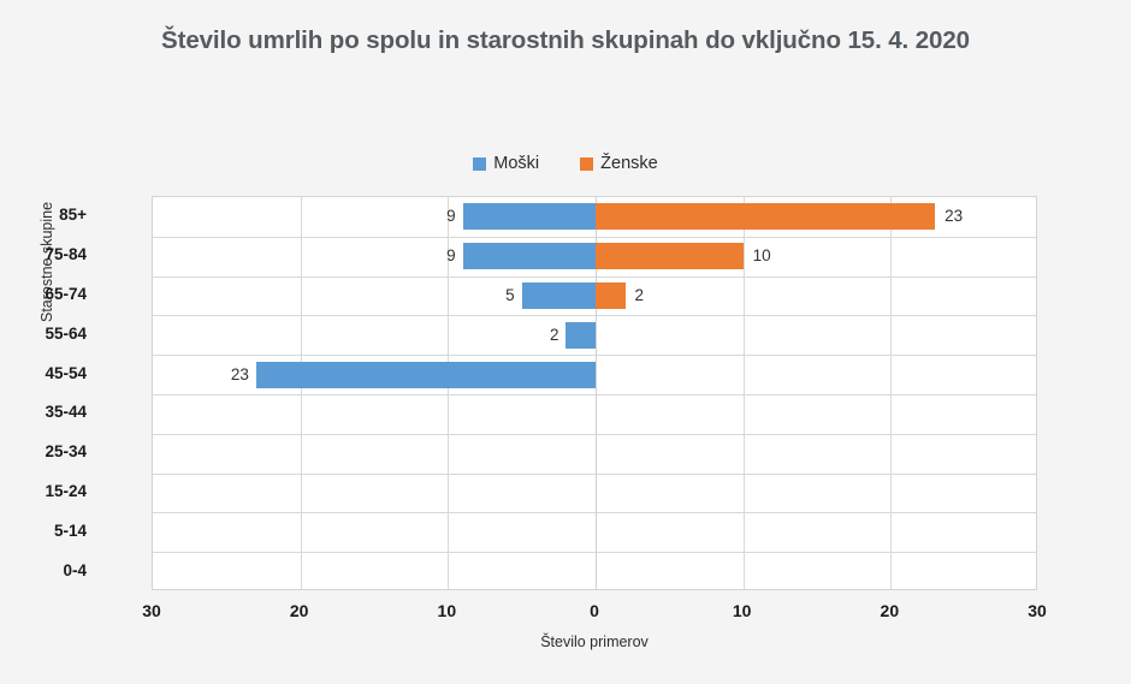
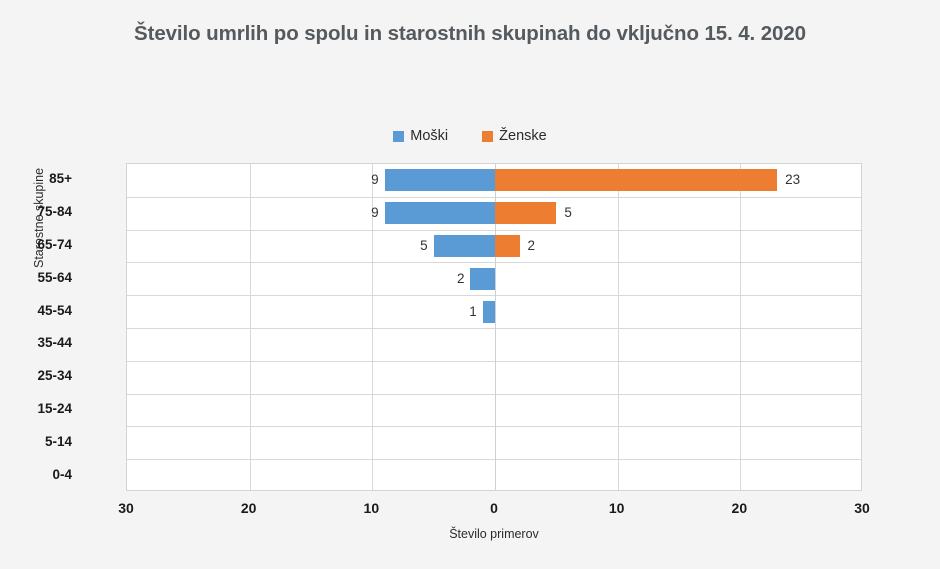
Ženske/75-84: 10 -> 5
Moški/45-54: 23 -> 1
